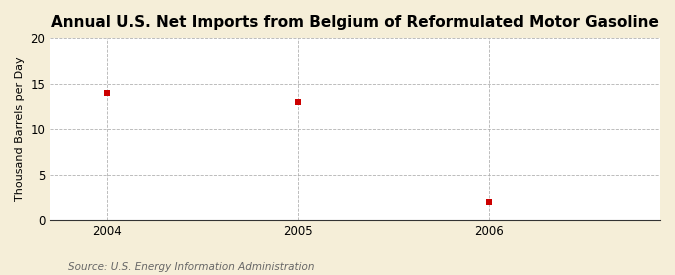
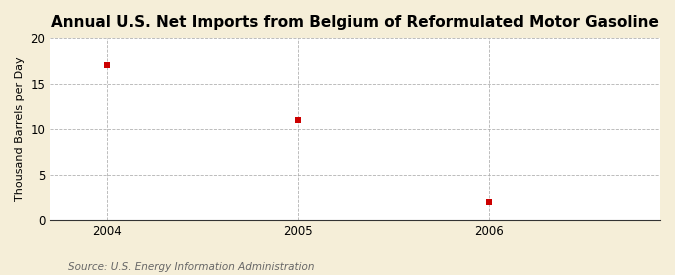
2004: 14 -> 17
2005: 13 -> 11
